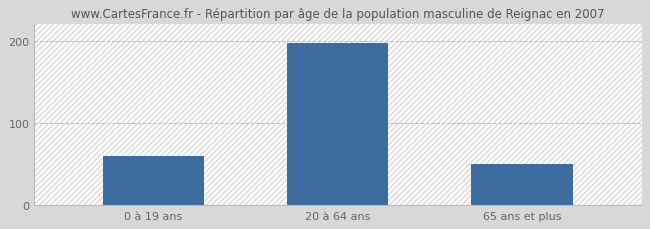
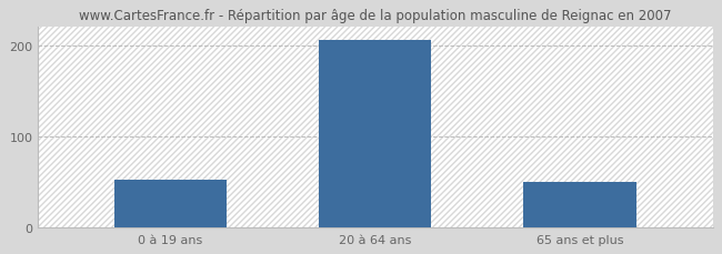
0 à 19 ans: 60 -> 52
20 à 64 ans: 197 -> 206
